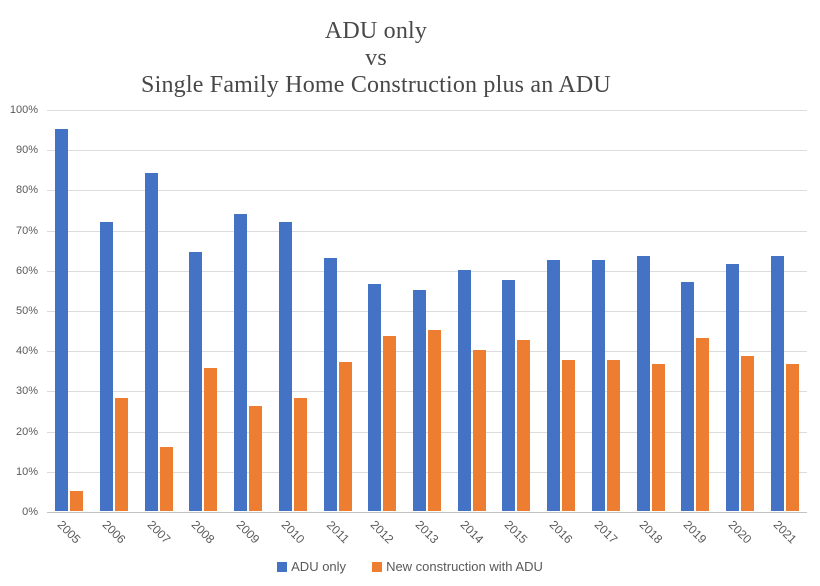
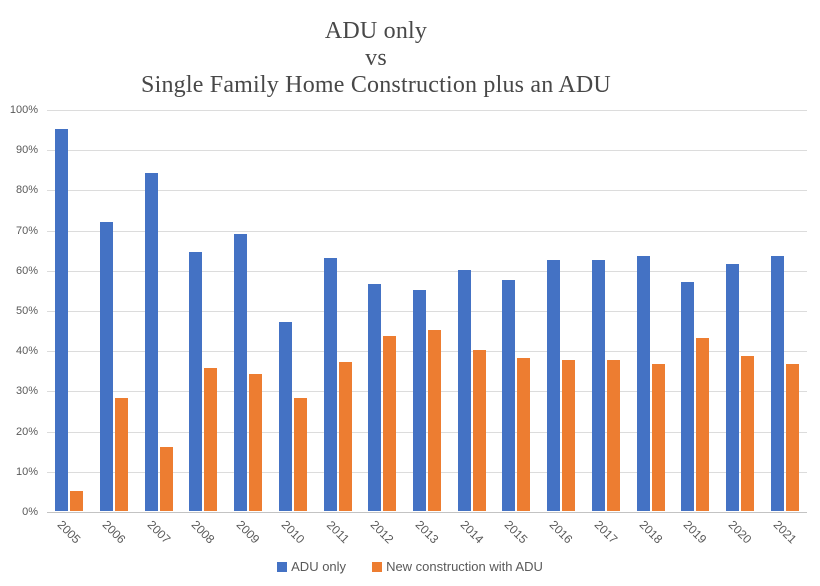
ADU only/2009: 74% -> 69%
New construction with ADU/2009: 26% -> 34%
ADU only/2010: 72% -> 47%
New construction with ADU/2015: 42% -> 38%
